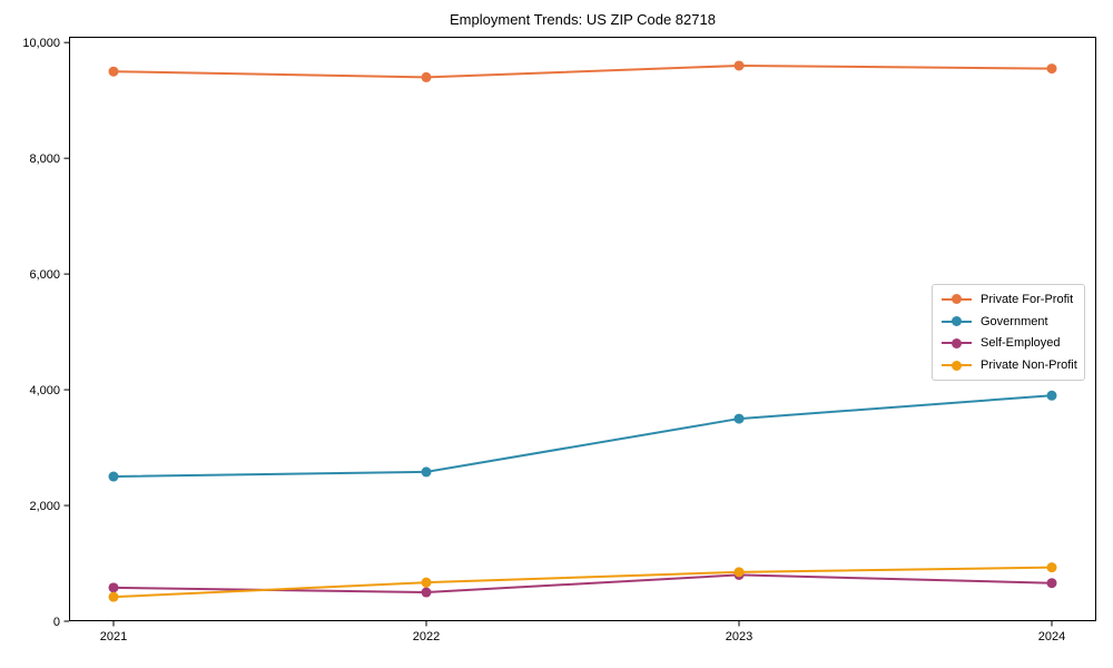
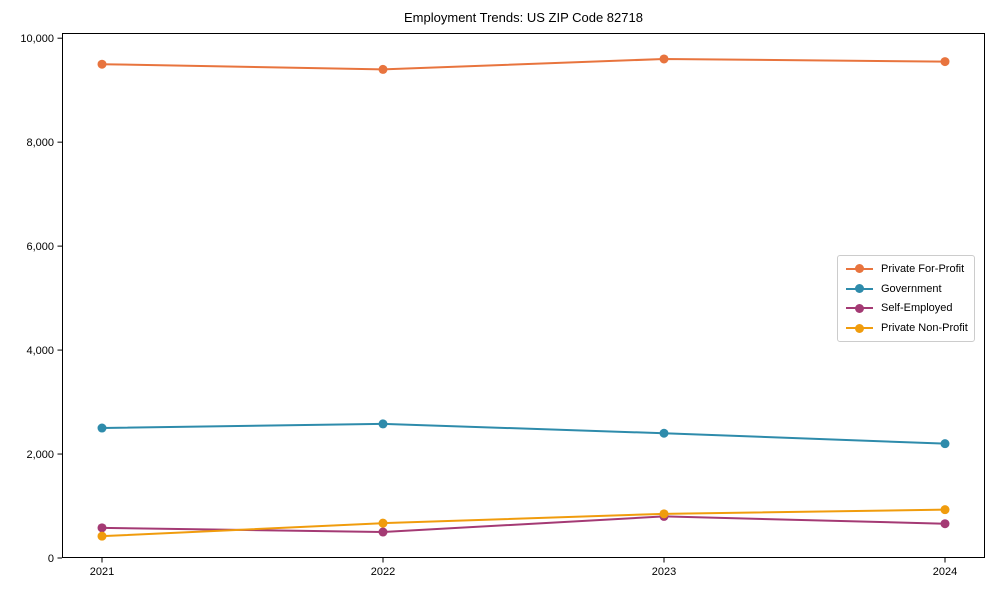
Government/2023: 3500 -> 2400
Government/2024: 3900 -> 2200
